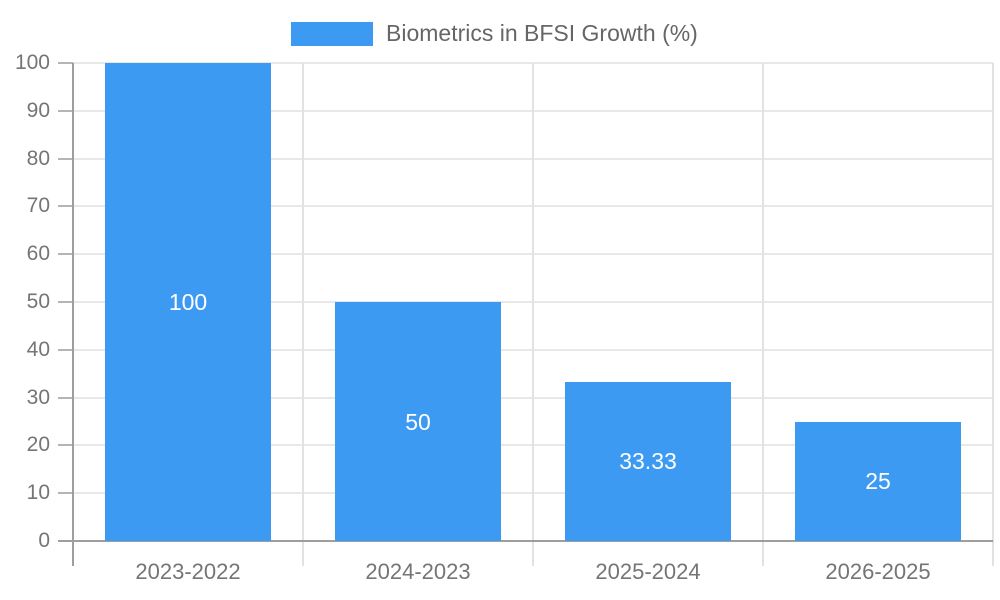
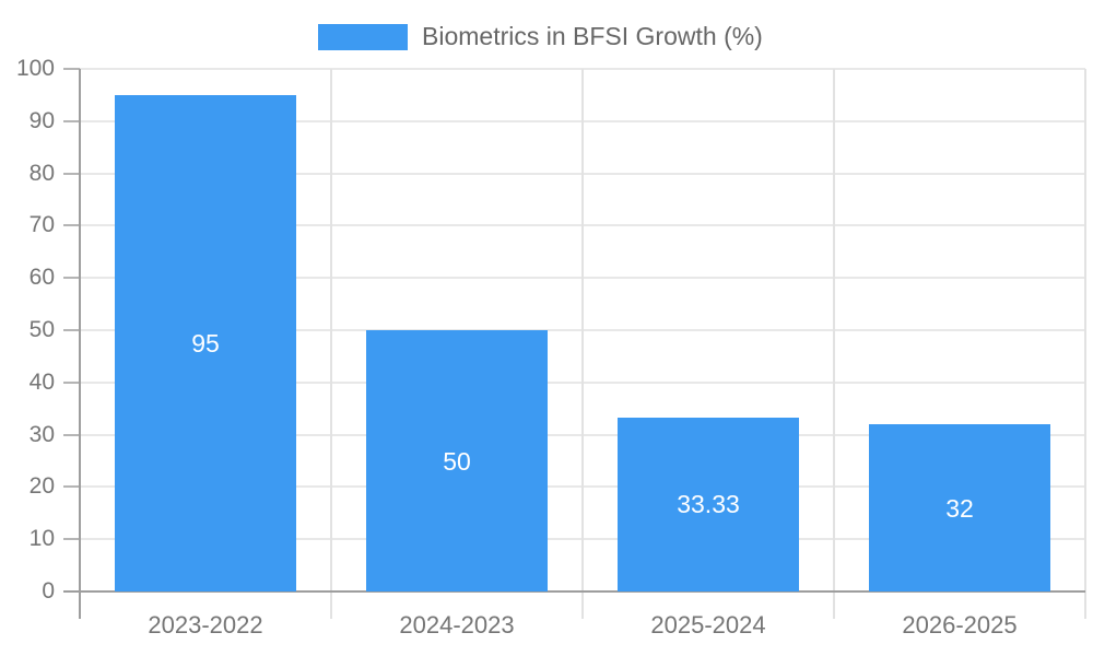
2023-2022: 100 -> 95
2026-2025: 25 -> 32
